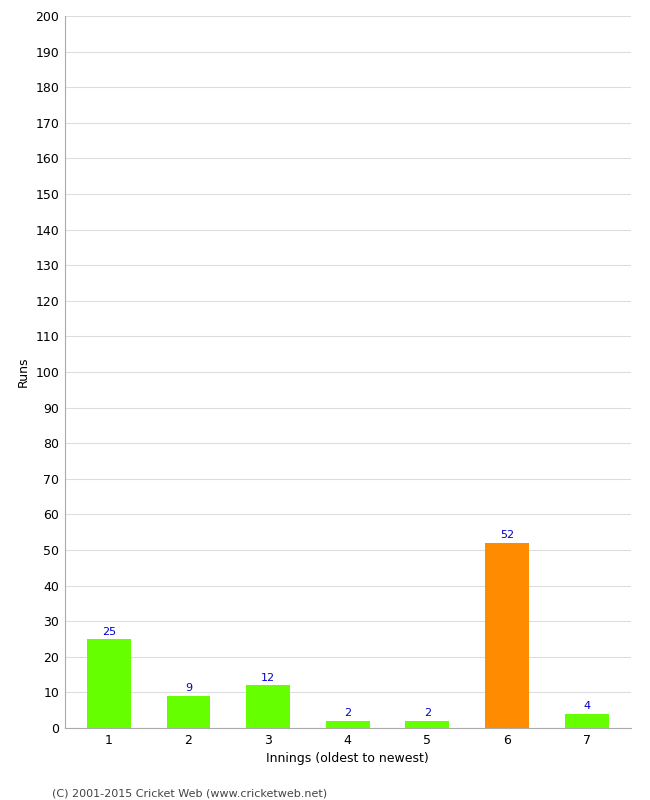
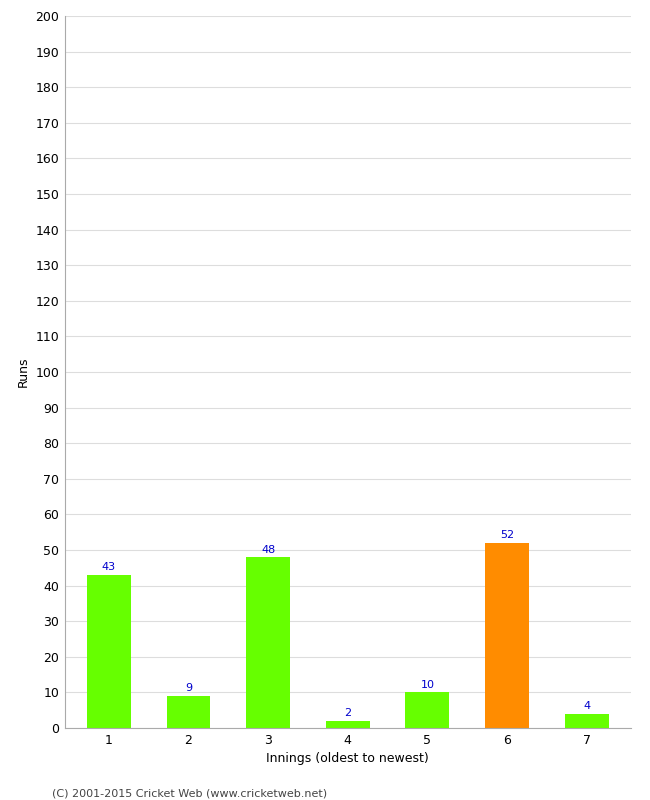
1: 25 -> 43
3: 12 -> 48
5: 2 -> 10
